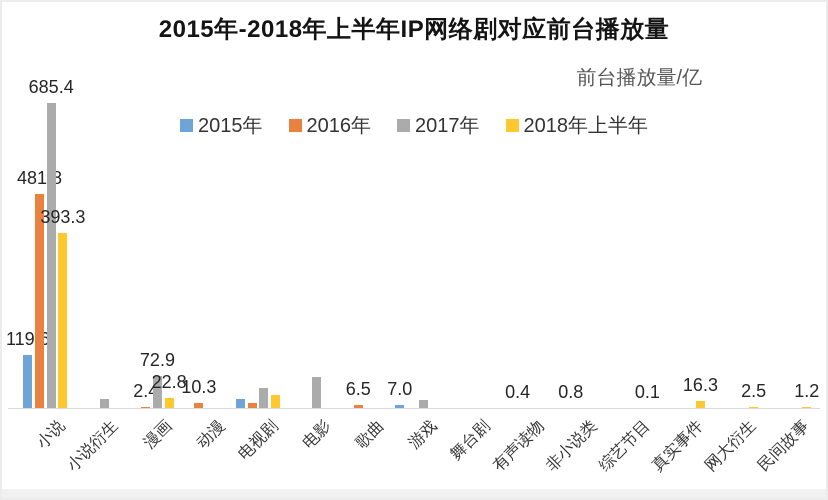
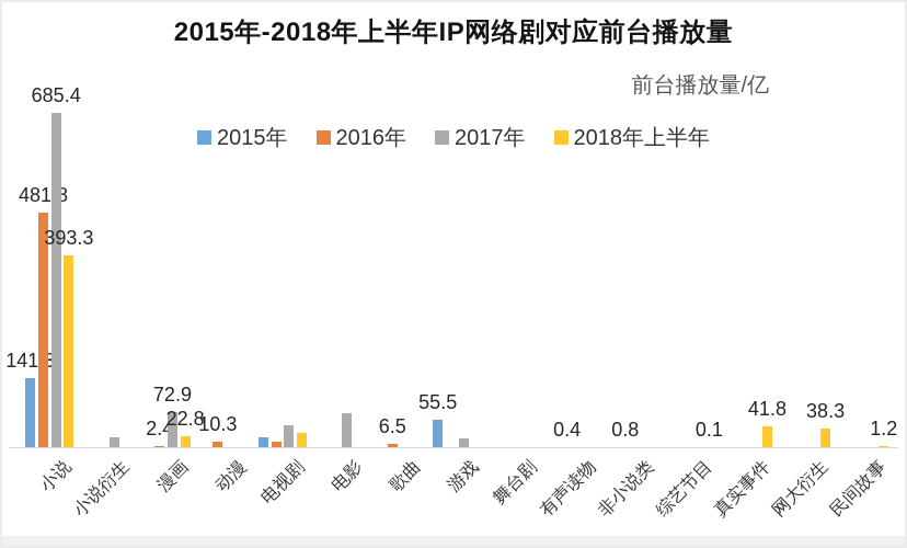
2015年/小说: 119.6 -> 141.3
2015年/游戏: 7.0 -> 55.5
2018年上半年/真实事件: 16.3 -> 41.8
2018年上半年/网大衍生: 2.5 -> 38.3
